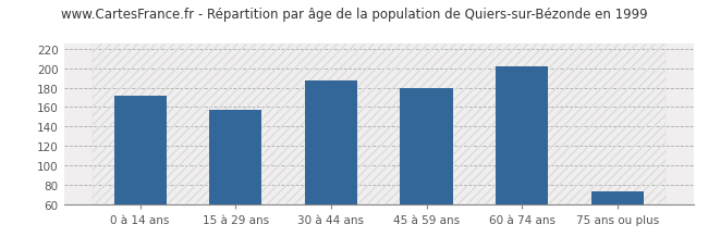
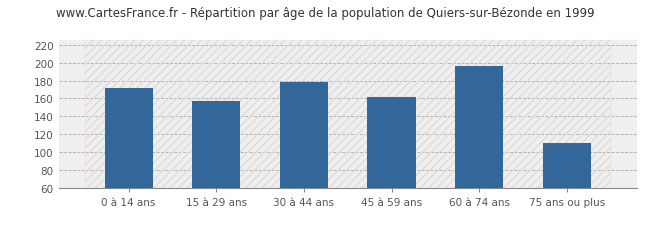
30 à 44 ans: 187 -> 178
45 à 59 ans: 180 -> 162
60 à 74 ans: 202 -> 196
75 ans ou plus: 73 -> 110
